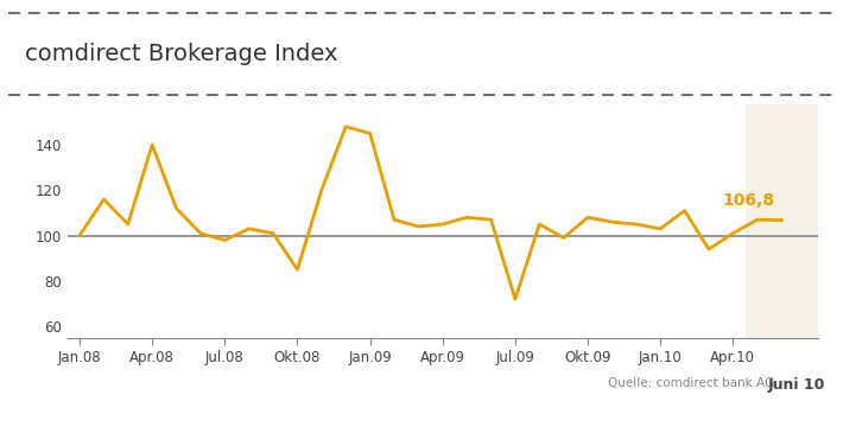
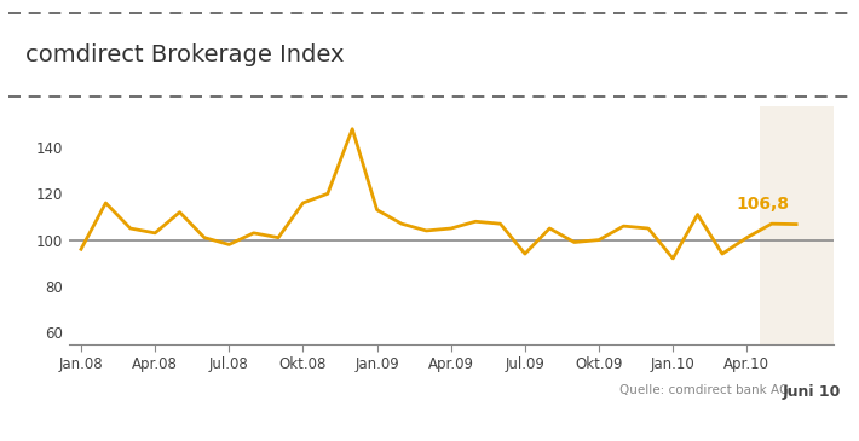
Jan.08: 100 -> 96
Apr.08: 140 -> 103
Okt.08: 85 -> 116
Jan.09: 145 -> 113
Jul.09: 72 -> 94
Okt.09: 108 -> 100
Jan.10: 103 -> 92
